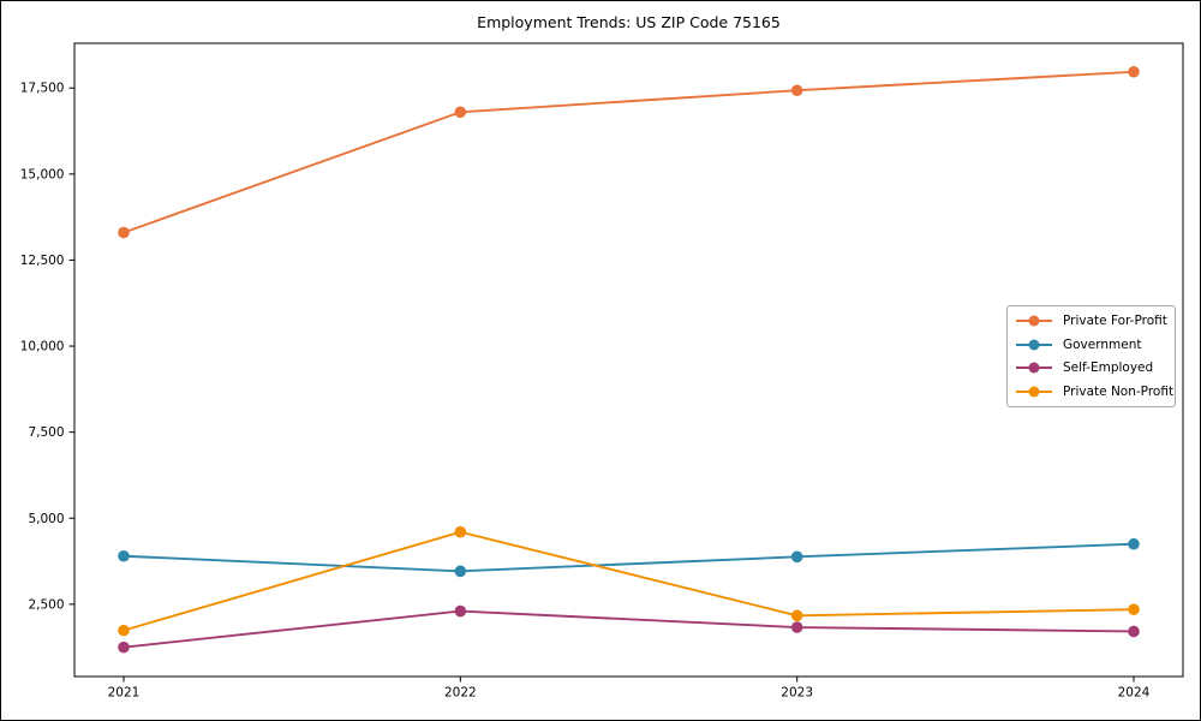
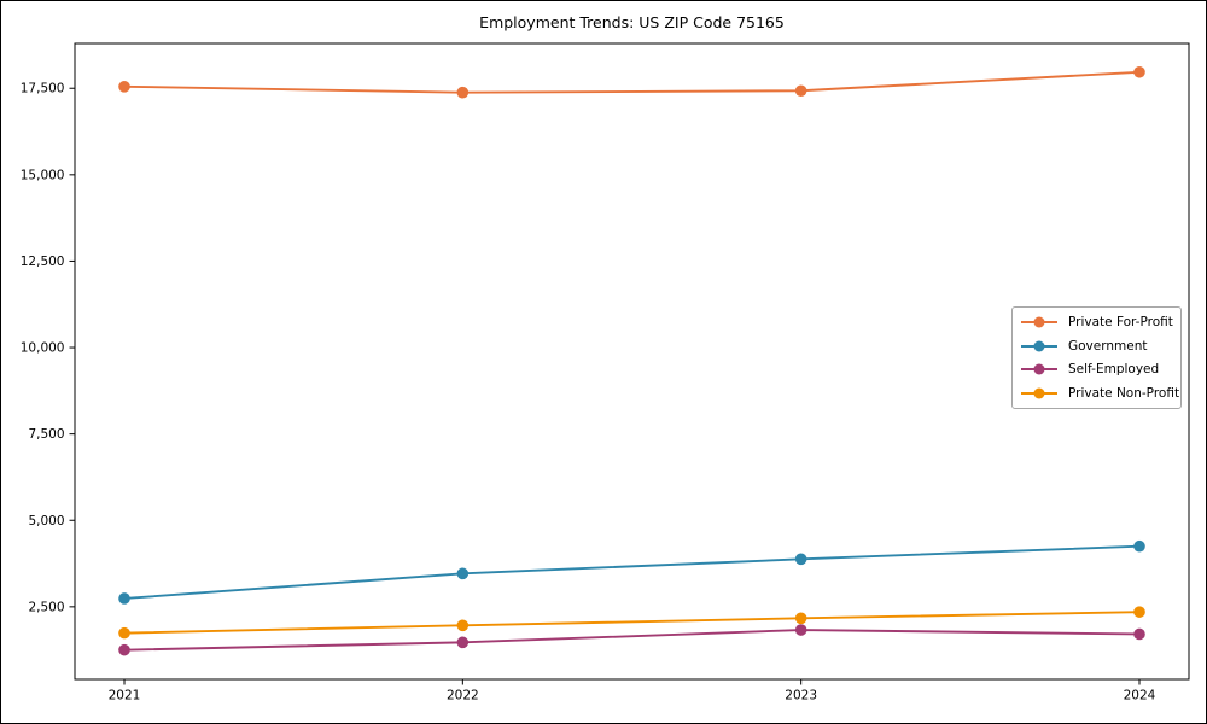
Private For-Profit/2021: 13300 -> 17600
Government/2021: 3900 -> 2700
Private For-Profit/2022: 16800 -> 17400
Self-Employed/2022: 2300 -> 1500
Private Non-Profit/2022: 4600 -> 2000
